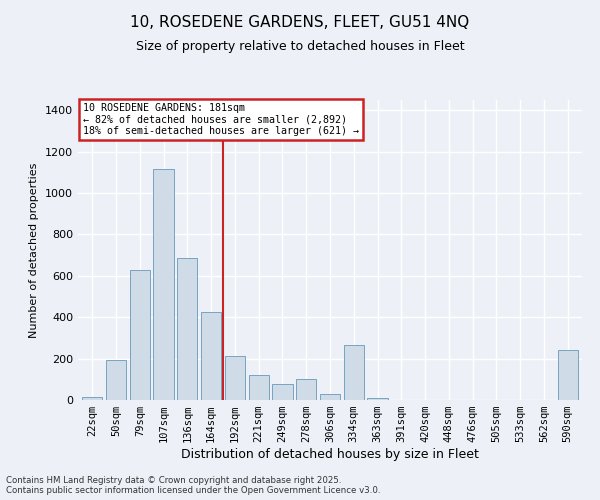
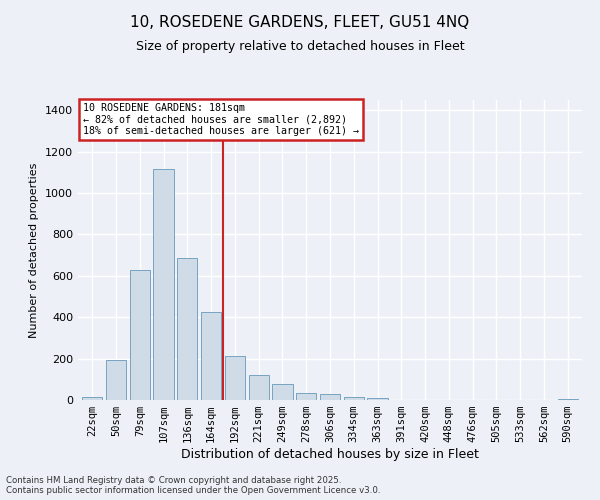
278sqm: 100 -> 35
334sqm: 265 -> 15
590sqm: 240 -> 5
